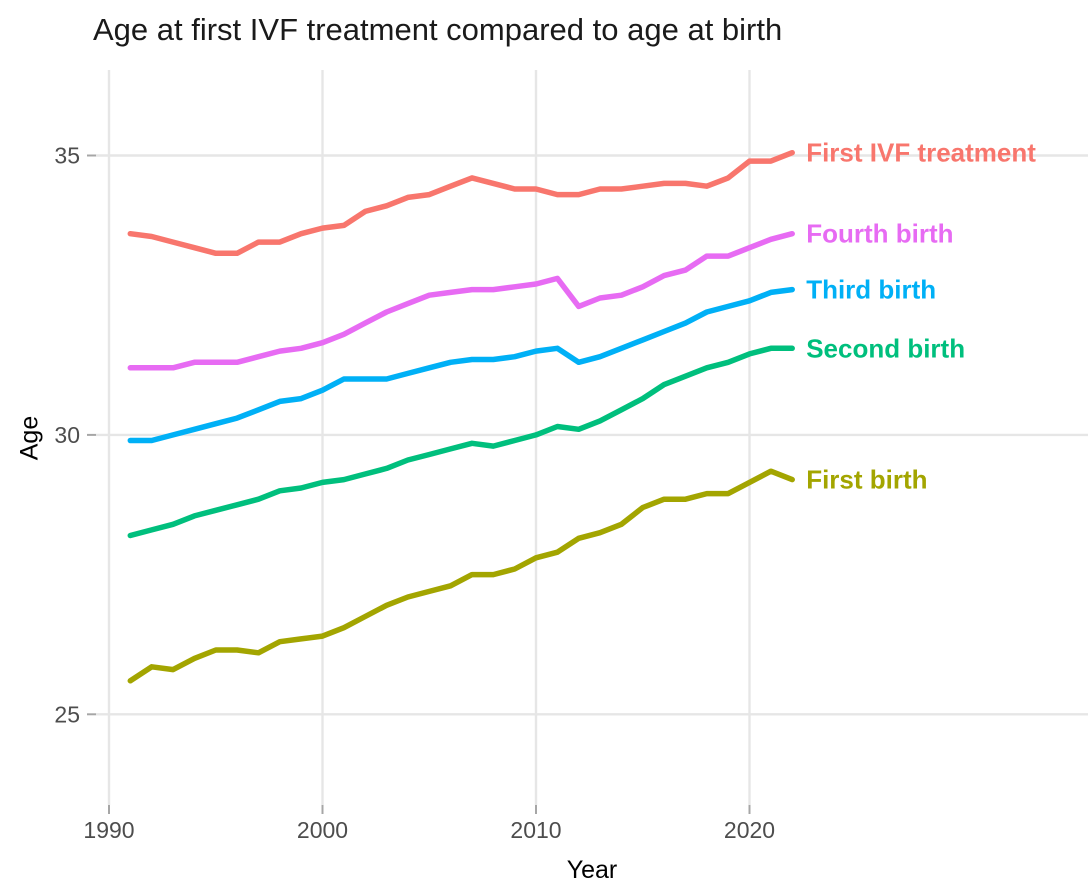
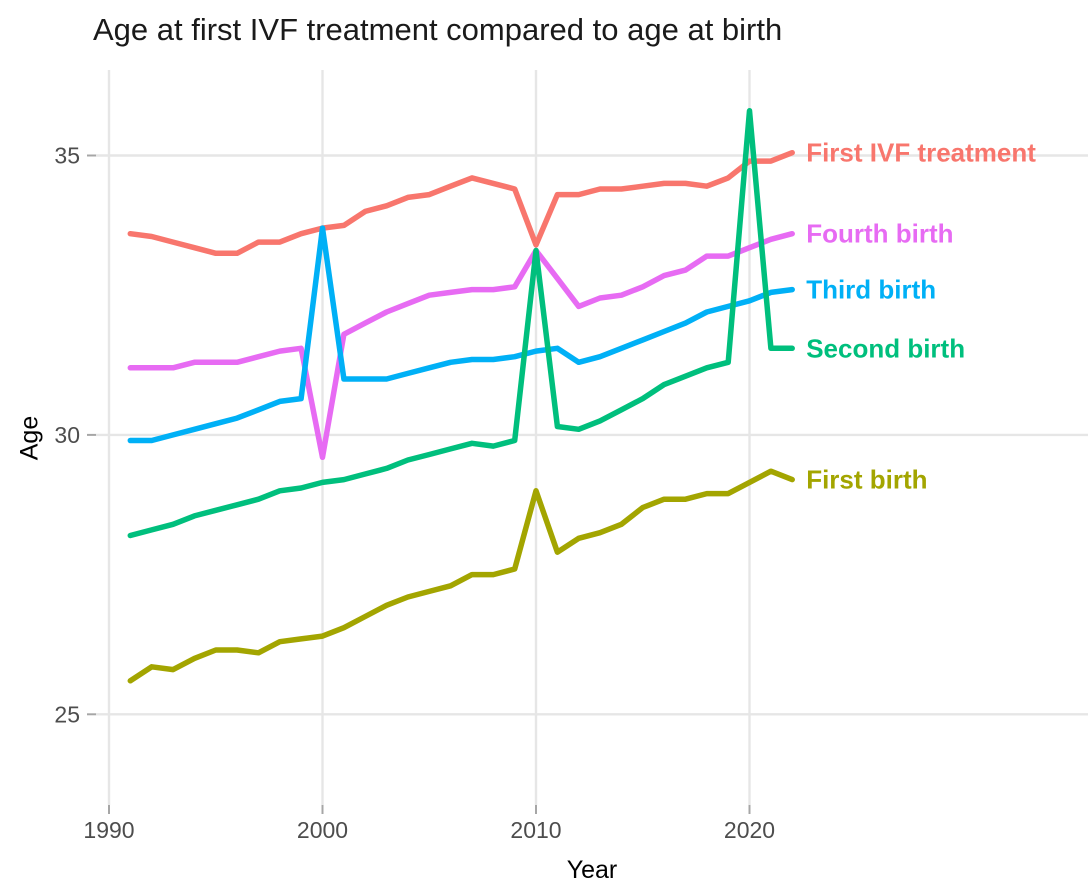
Fourth birth/2000: 31.6 -> 29.6
Third birth/2000: 30.8 -> 33.7
First IVF treatment/2010: 34.4 -> 33.4
Fourth birth/2010: 32.7 -> 33.3
Second birth/2010: 30.0 -> 33.3
First birth/2010: 27.8 -> 29.0
Second birth/2020: 31.4 -> 35.8
